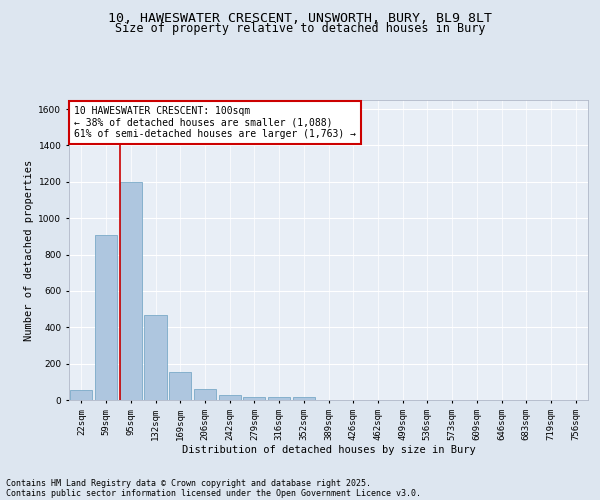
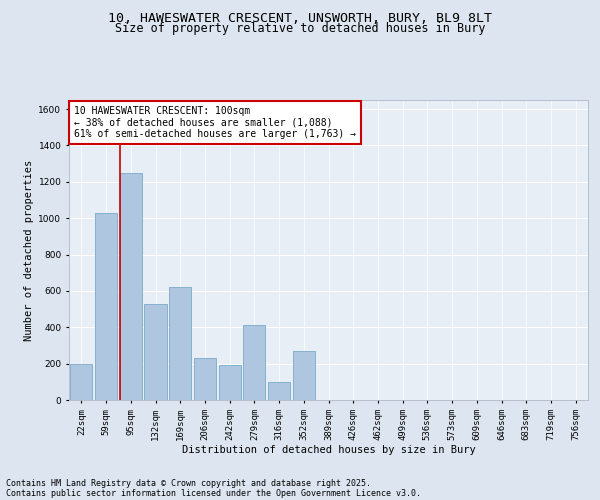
22sqm: 60 -> 200
59sqm: 910 -> 1030
95sqm: 1200 -> 1250
132sqm: 470 -> 530
169sqm: 160 -> 620
206sqm: 60 -> 230
242sqm: 30 -> 190
279sqm: 20 -> 410
316sqm: 20 -> 100
352sqm: 20 -> 270
